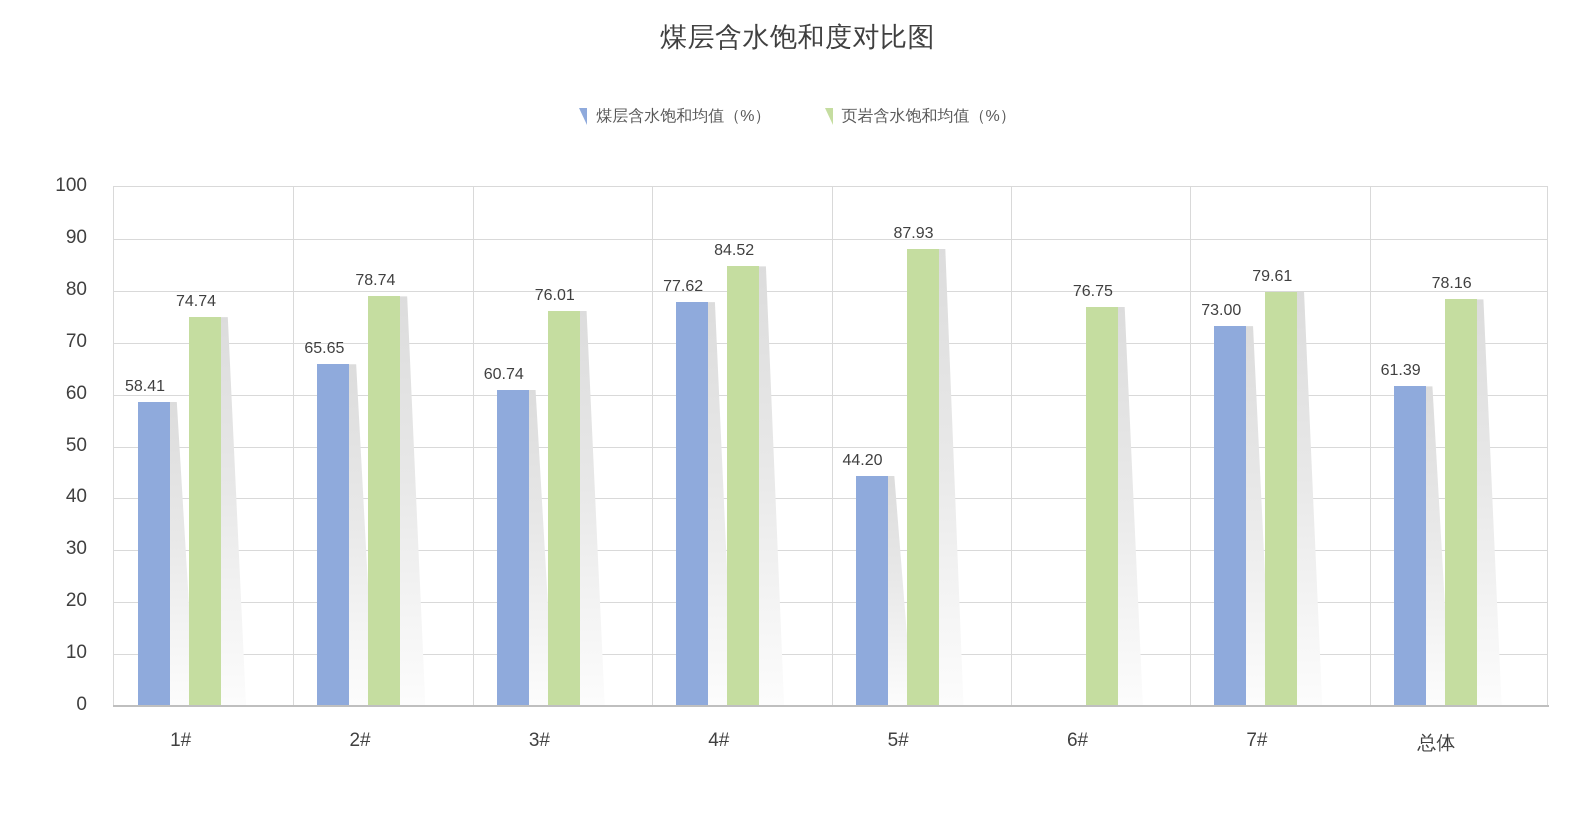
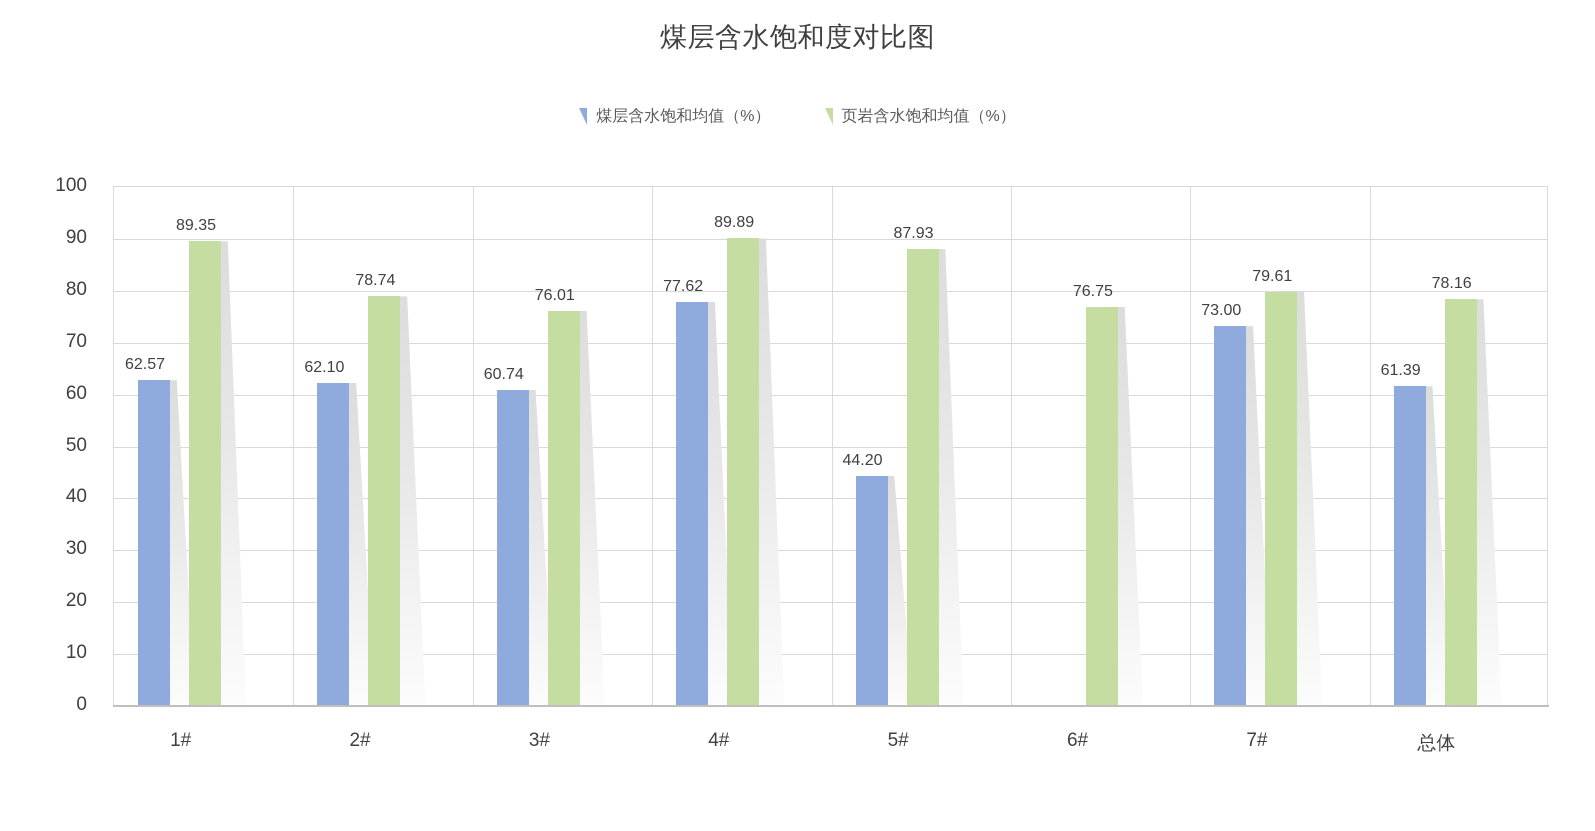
煤层含水饱和均值（%）/1#: 58.41 -> 62.57
页岩含水饱和均值（%）/1#: 74.74 -> 89.35
煤层含水饱和均值（%）/2#: 65.65 -> 62.10
页岩含水饱和均值（%）/4#: 84.52 -> 89.89
